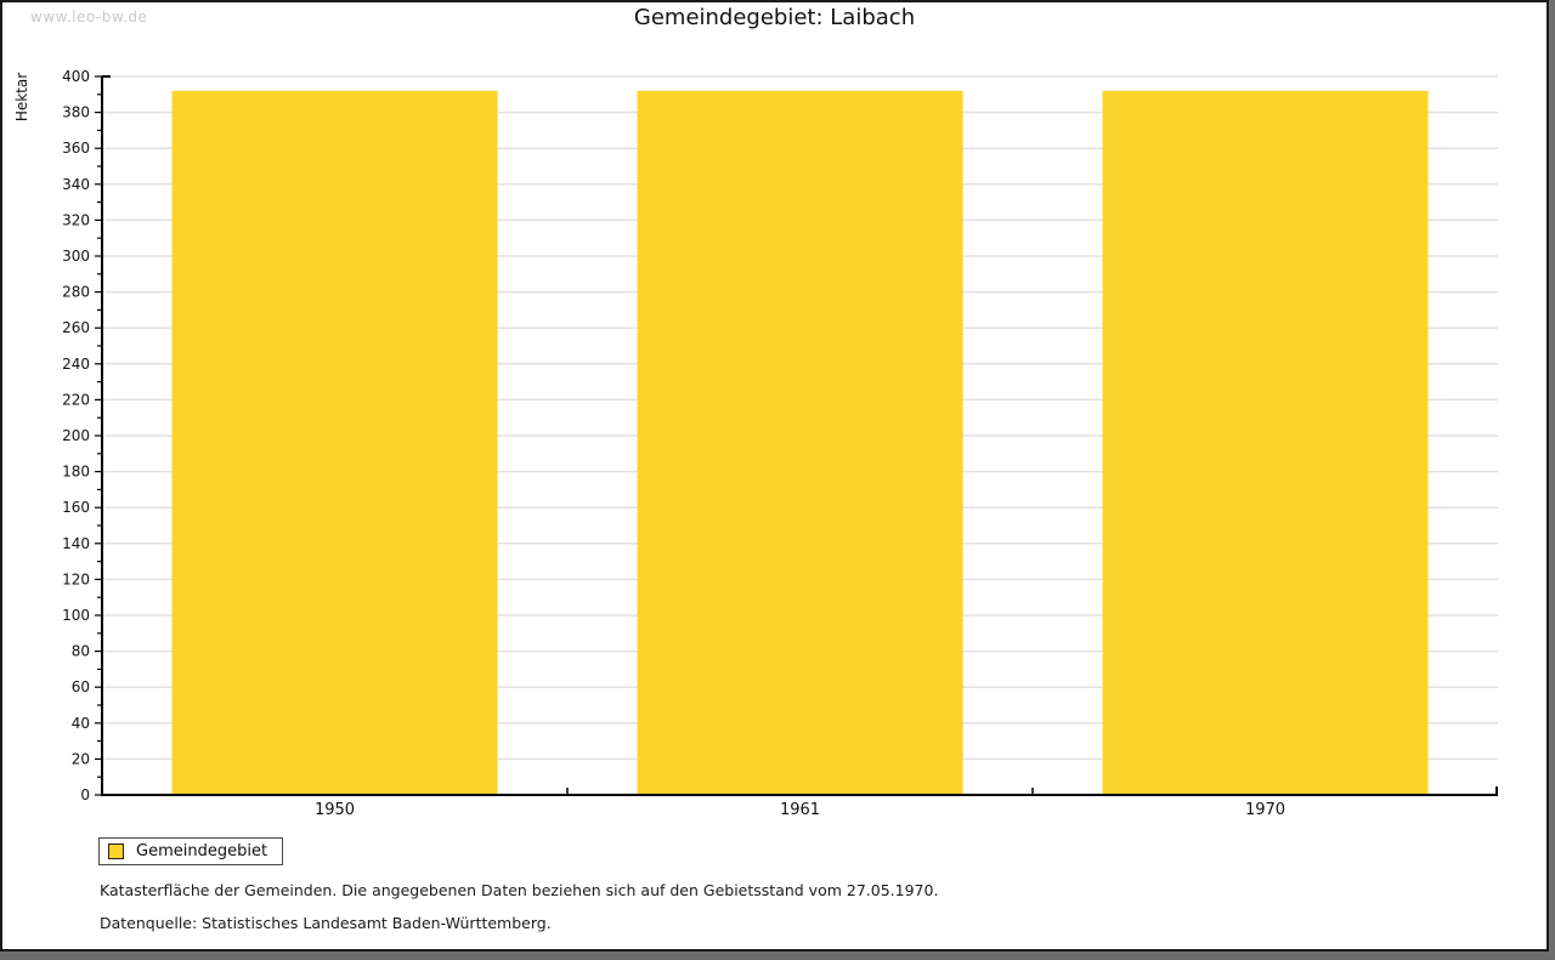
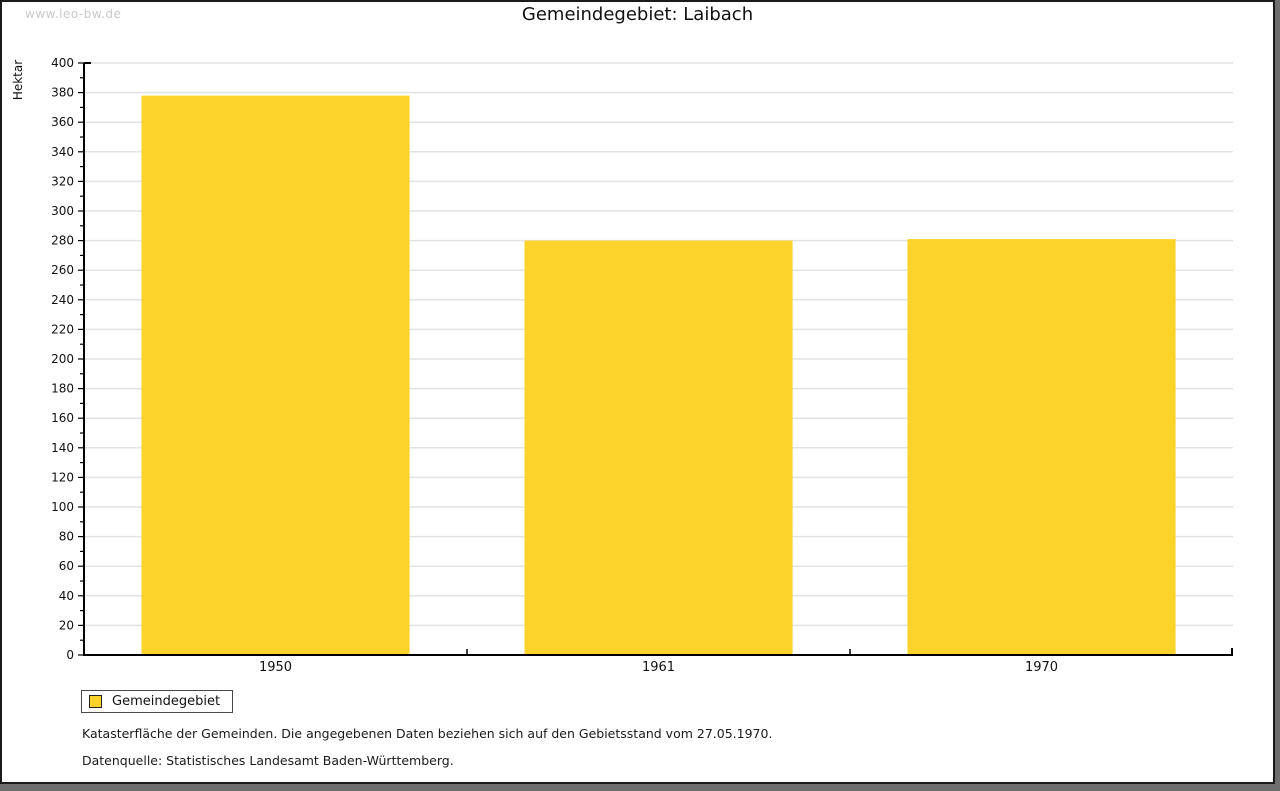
1950: 392 -> 378
1961: 392 -> 280
1970: 392 -> 281
